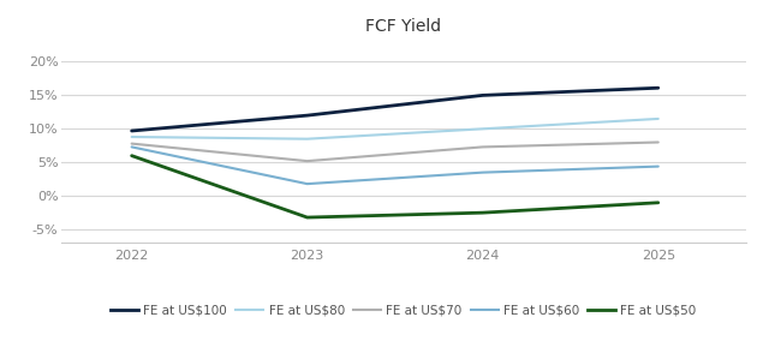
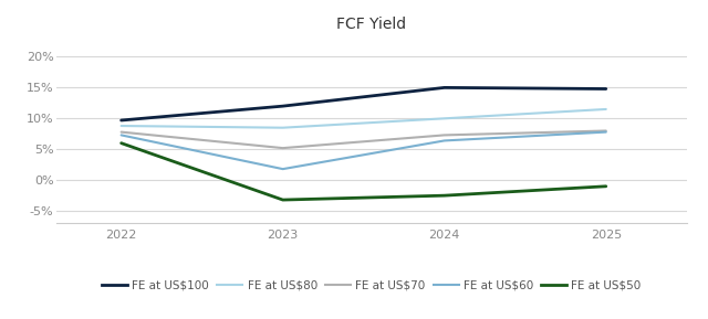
FE at US$60/2024: 3.5% -> 6.4%
FE at US$100/2025: 16.1% -> 14.8%
FE at US$60/2025: 4.4% -> 7.8%
